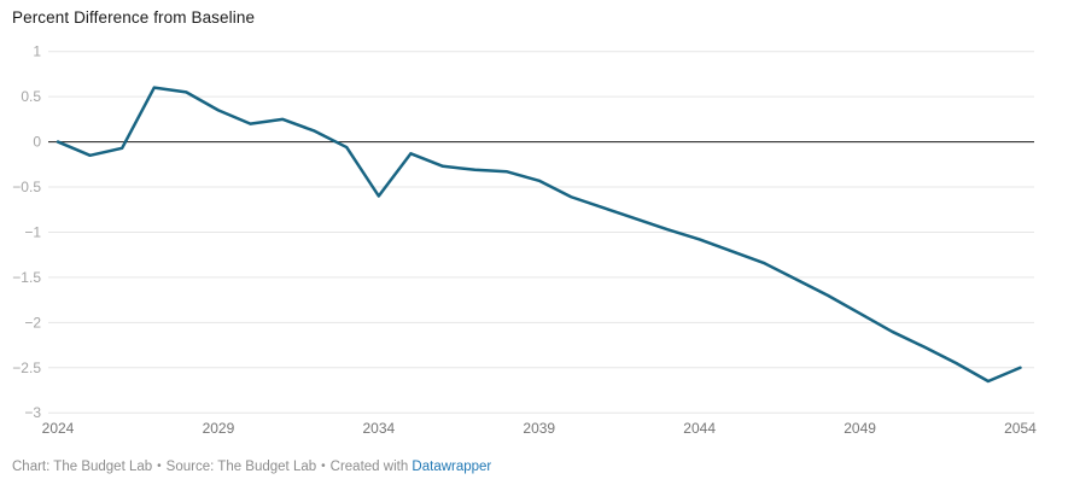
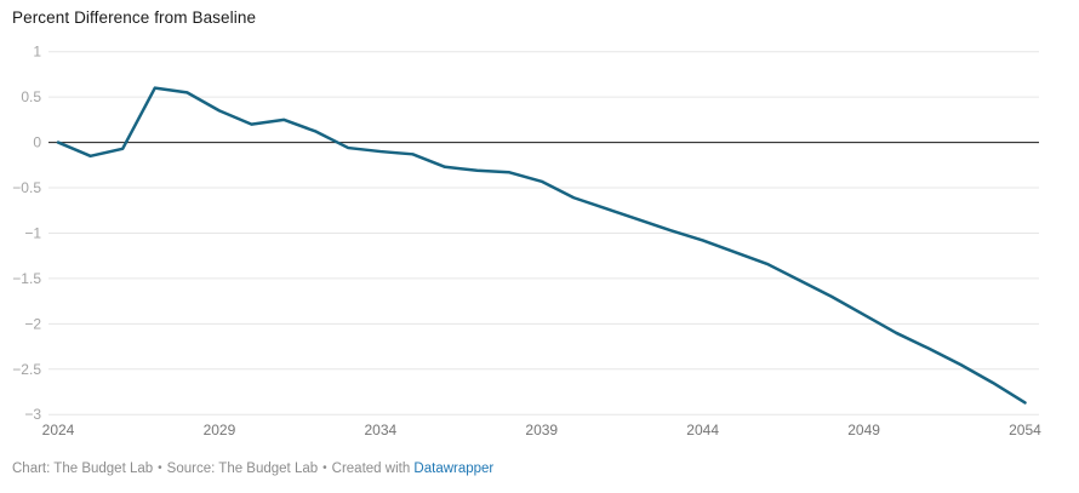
2034: -0.6 -> -0.1
2054: -2.5 -> -2.9
